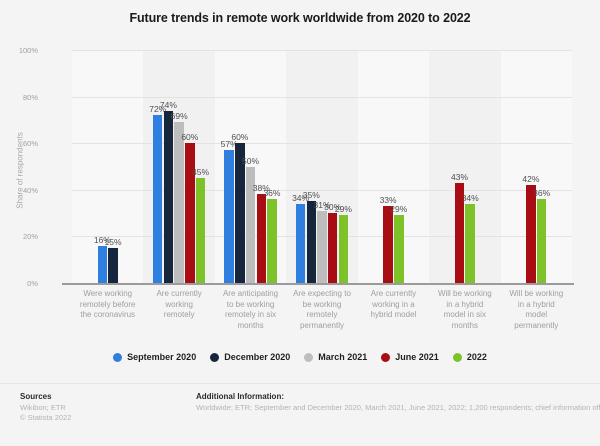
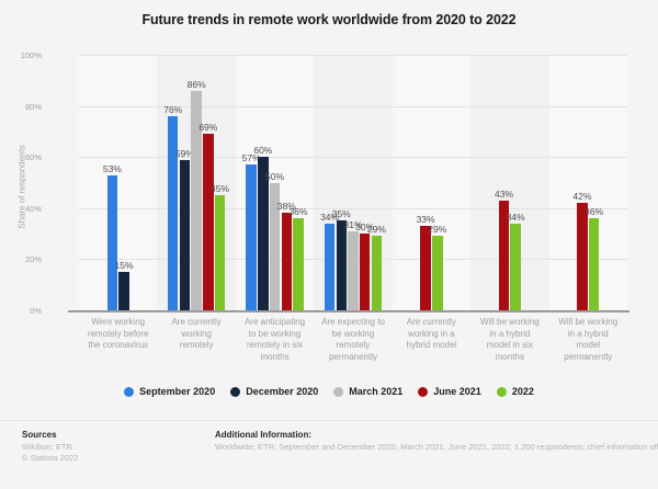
September 2020/Were working remotely before the coronavirus: 16% -> 53%
September 2020/Are currently working remotely: 72% -> 76%
December 2020/Are currently working remotely: 74% -> 59%
March 2021/Are currently working remotely: 69% -> 86%
June 2021/Are currently working remotely: 60% -> 69%
